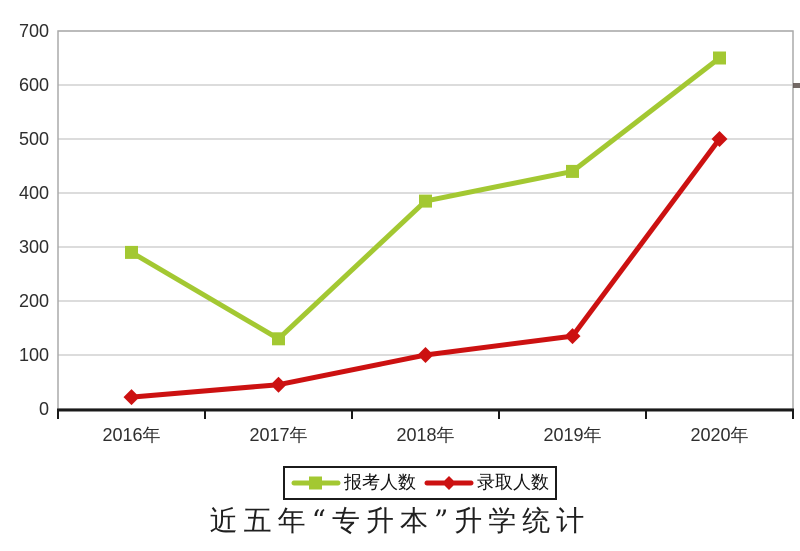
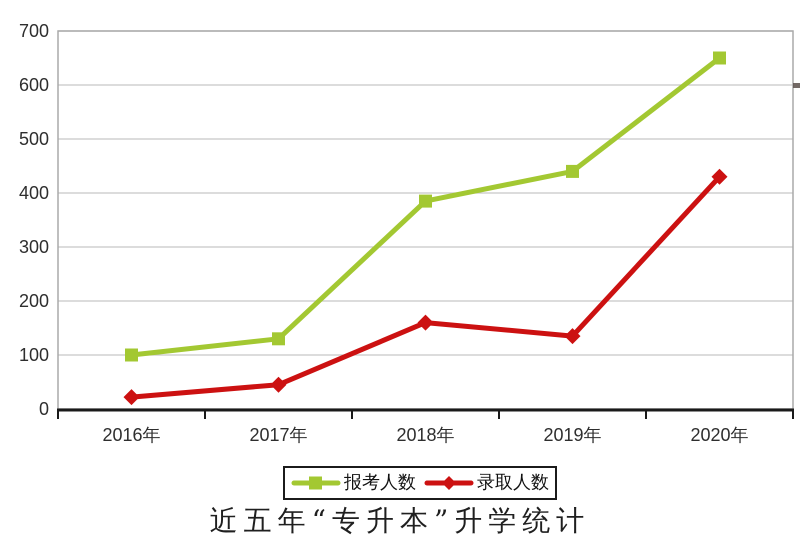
报考人数/2016年: 290 -> 100
录取人数/2018年: 100 -> 160
录取人数/2020年: 500 -> 430
